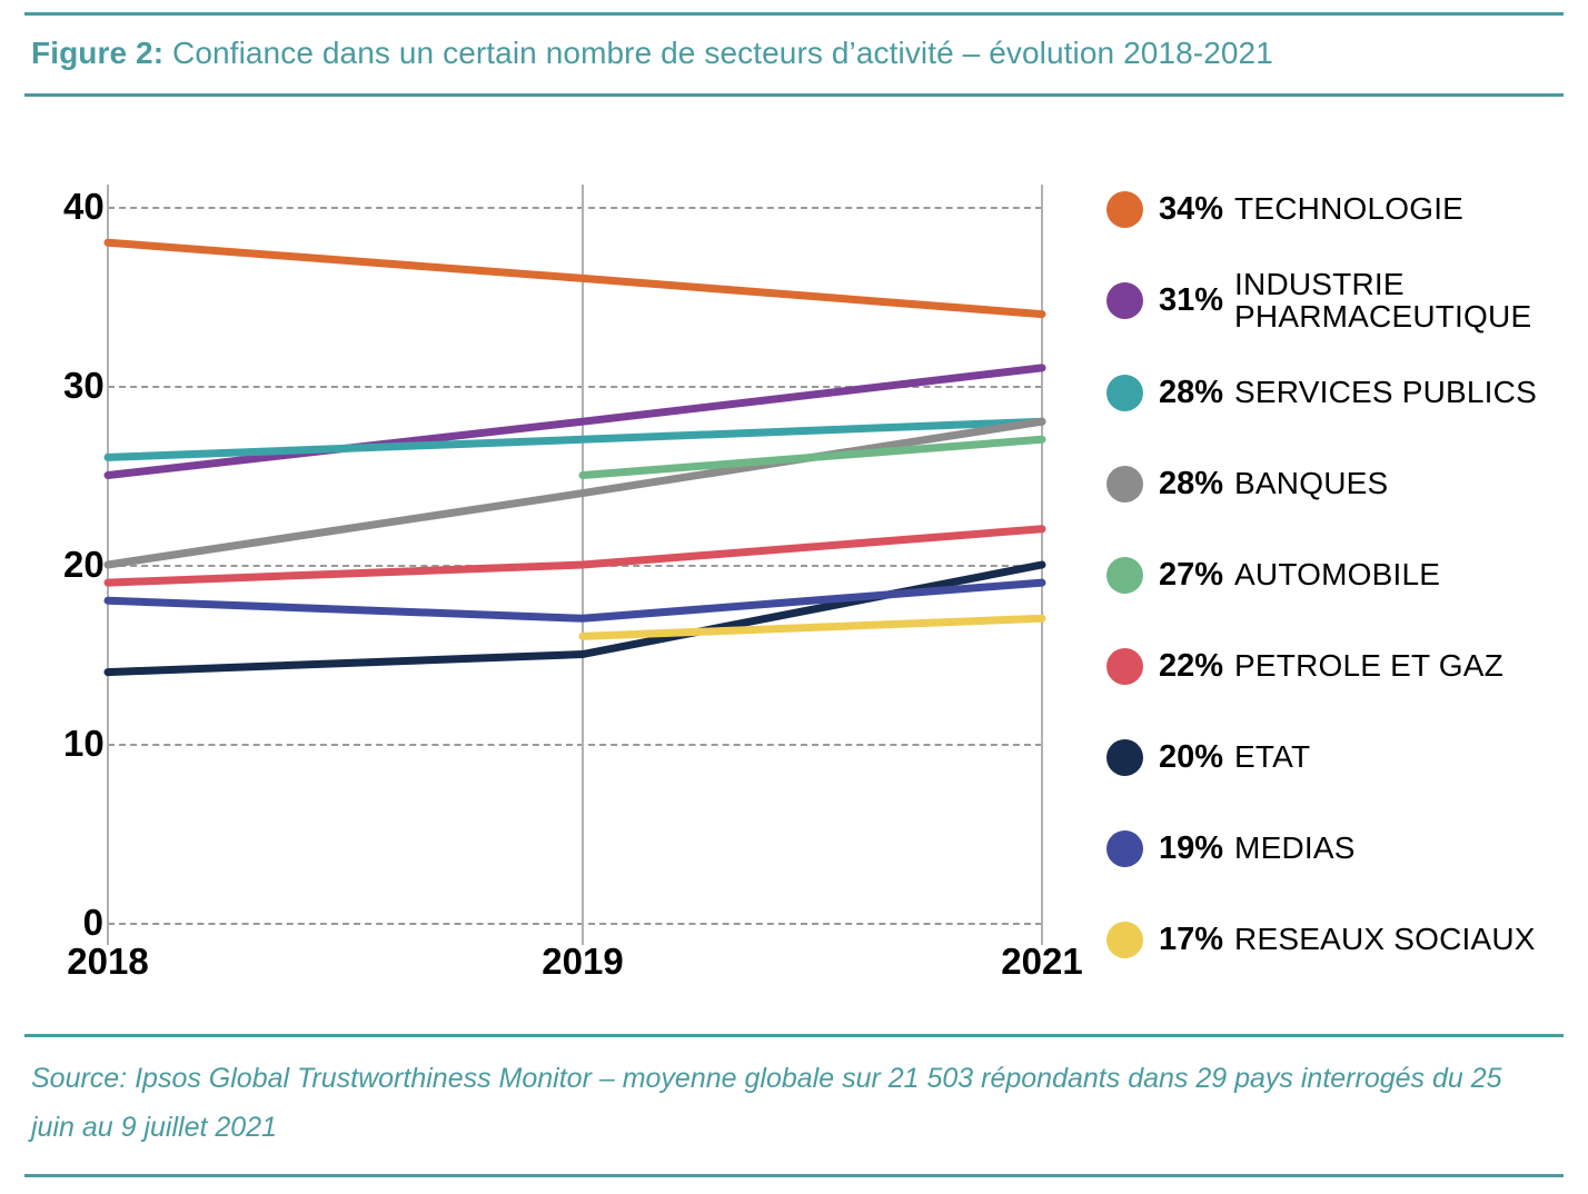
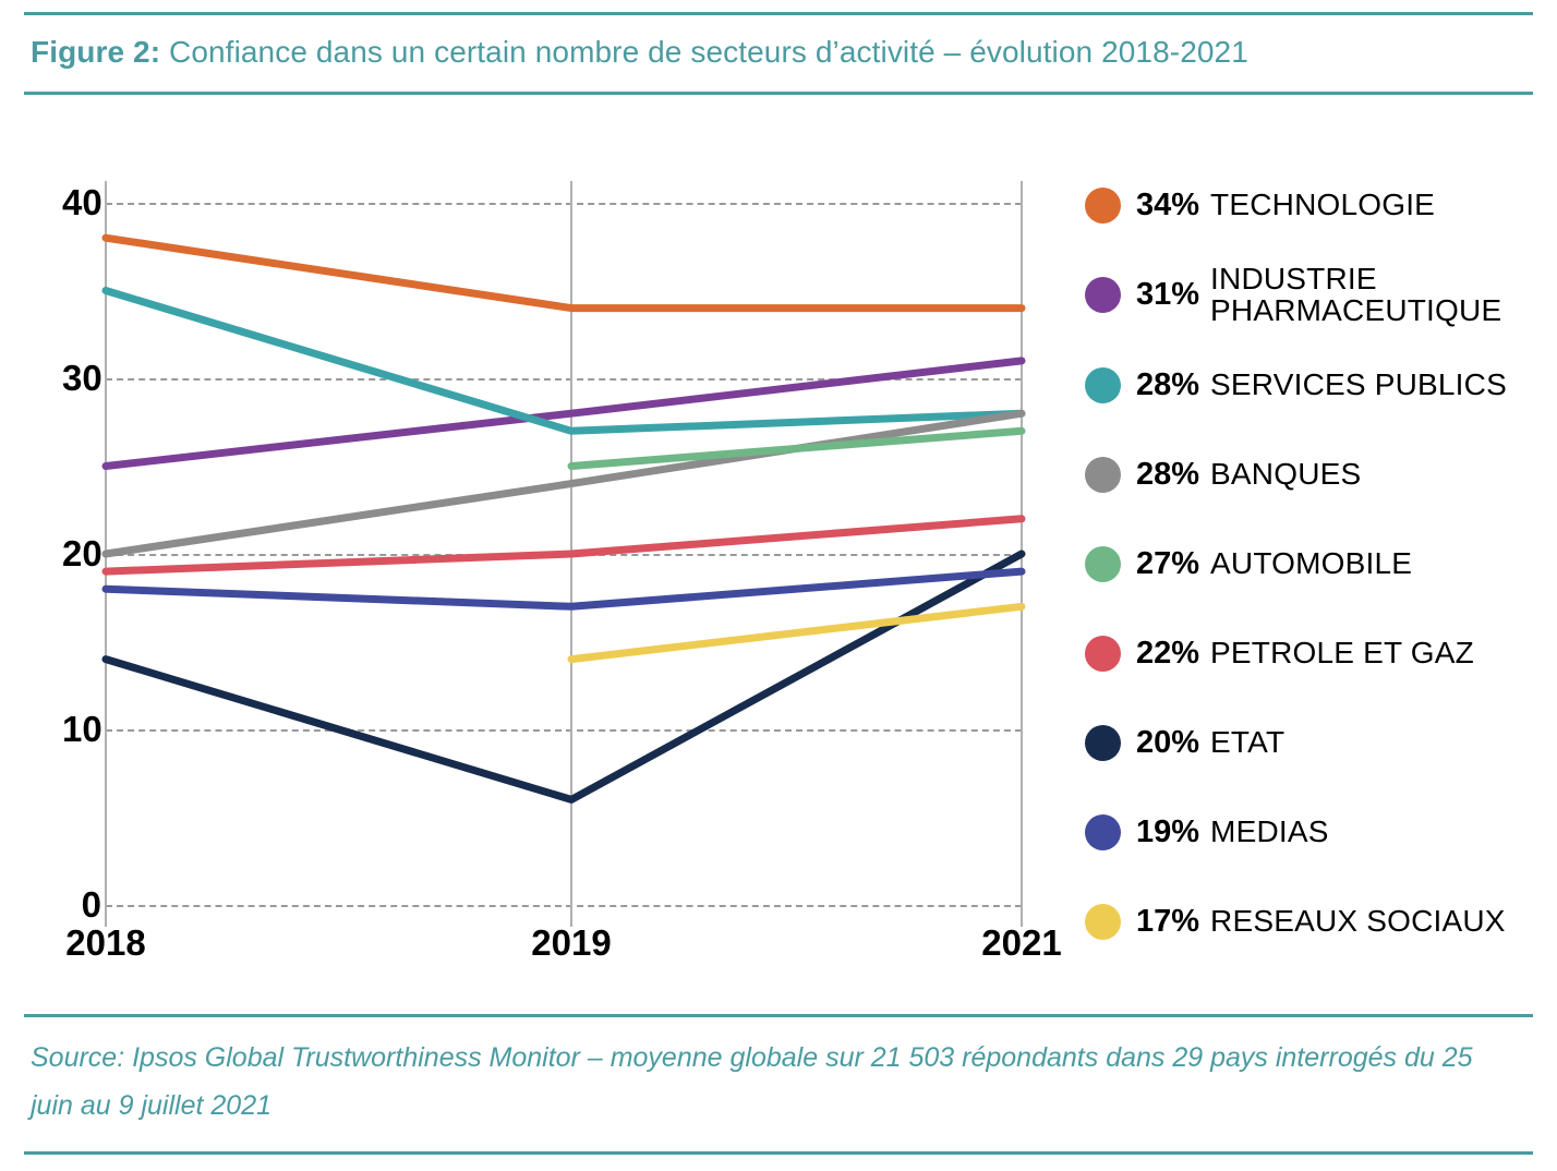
SERVICES PUBLICS/2018: 26 -> 35
TECHNOLOGIE/2019: 36 -> 34
ETAT/2019: 15 -> 6
RESEAUX SOCIAUX/2019: 16 -> 14
